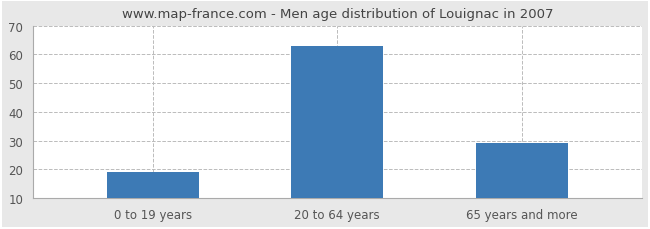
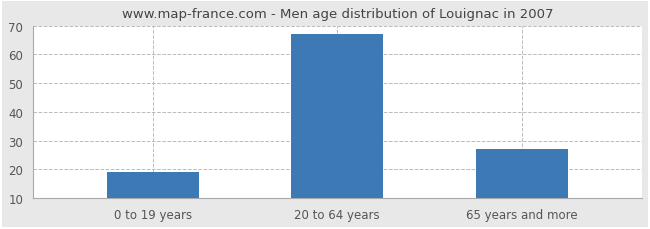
20 to 64 years: 63 -> 67
65 years and more: 29 -> 27
